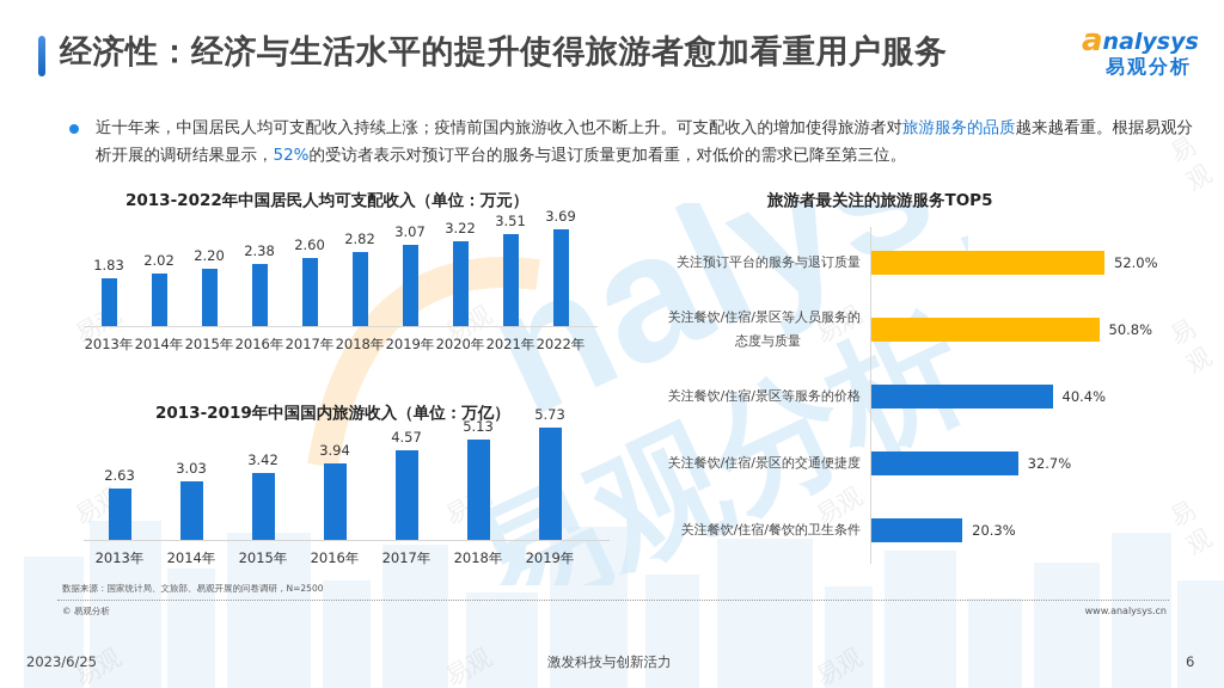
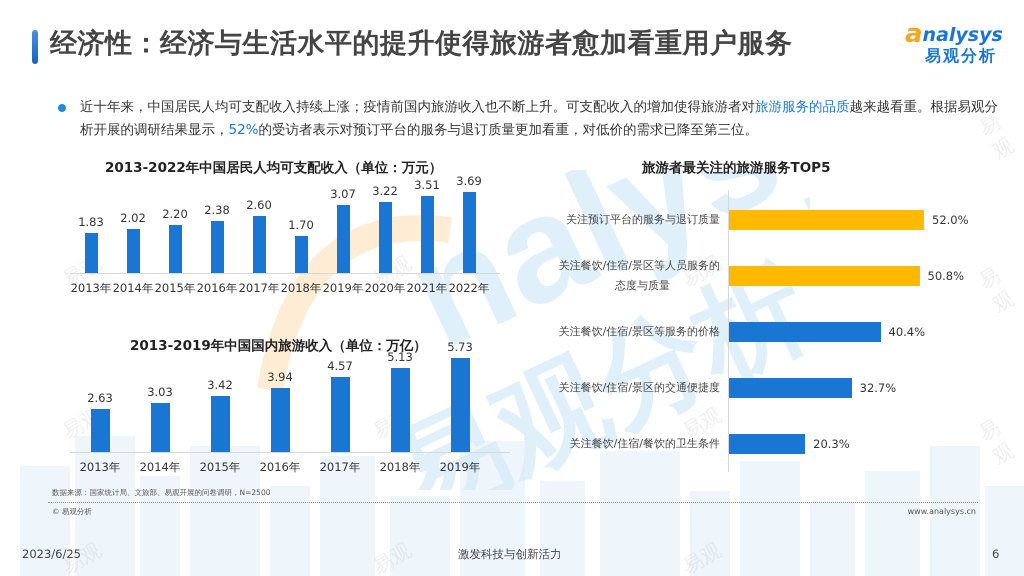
2013-2022年中国居民人均可支配收入（单位：万元）/2018年: 2.82 -> 1.70
